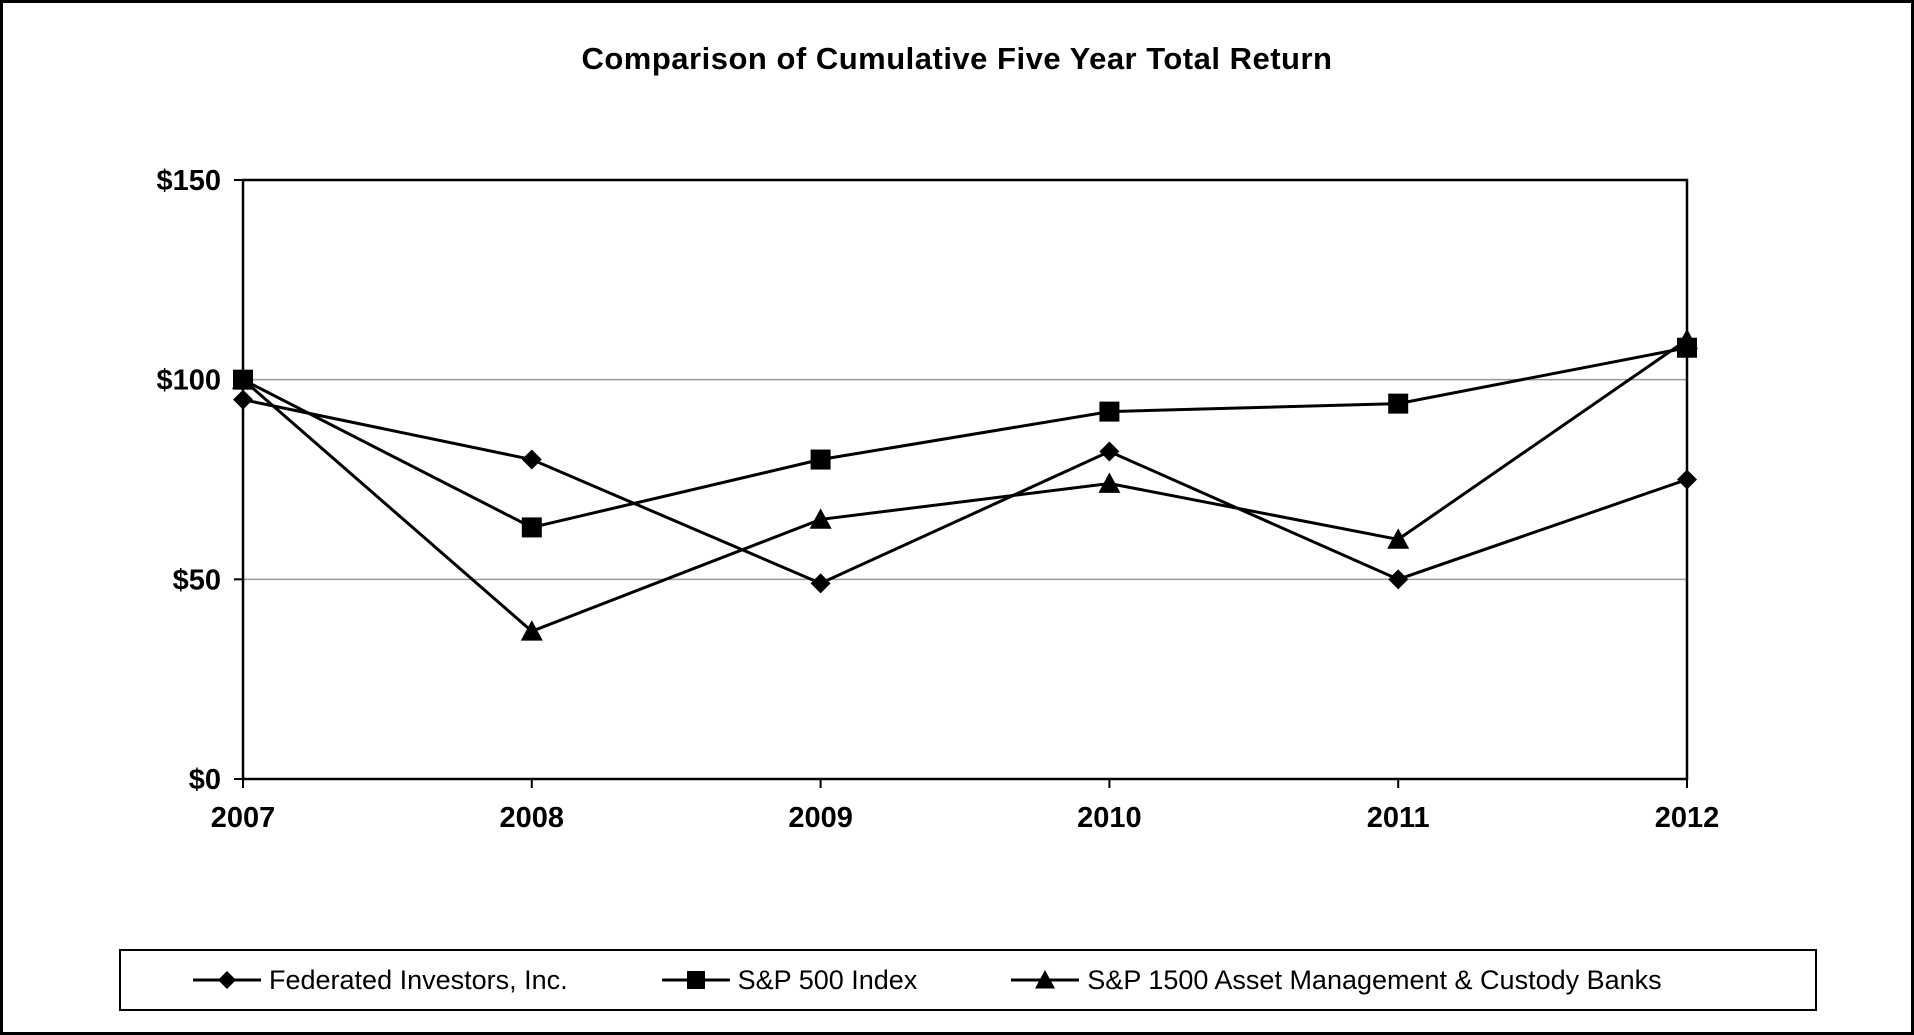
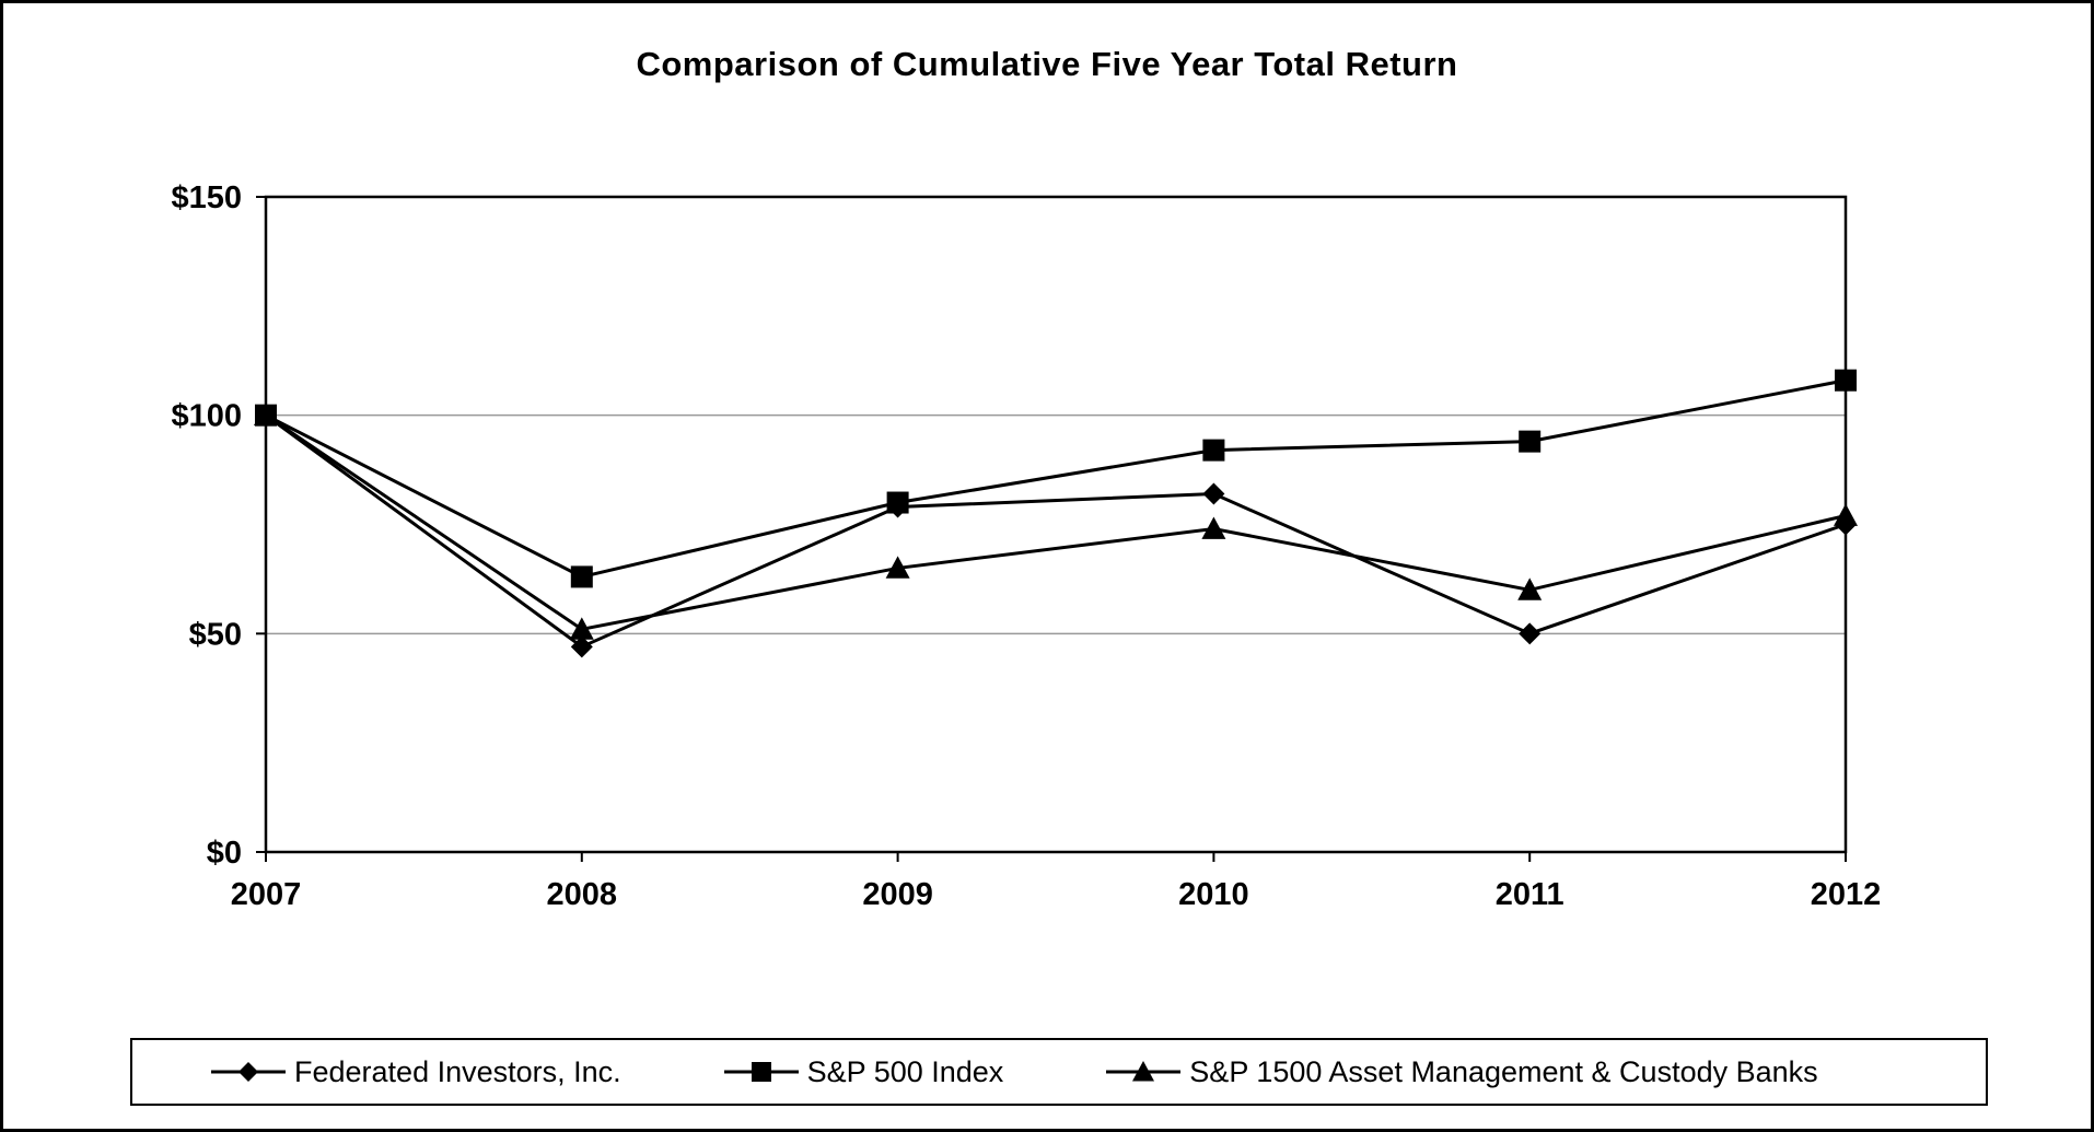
Federated Investors, Inc./2007: $95 -> $100
Federated Investors, Inc./2008: $80 -> $47
S&P 1500 Asset Management & Custody Banks/2008: $37 -> $51
Federated Investors, Inc./2009: $49 -> $79
S&P 1500 Asset Management & Custody Banks/2012: $110 -> $77
